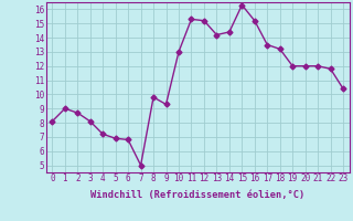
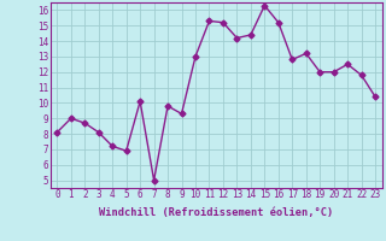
6: 6.8 -> 10.1
17: 13.5 -> 12.8
21: 12.0 -> 12.5
